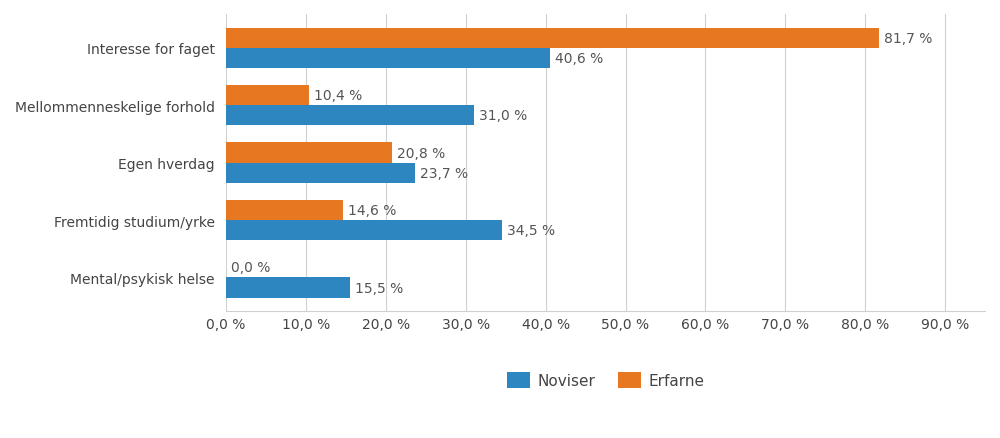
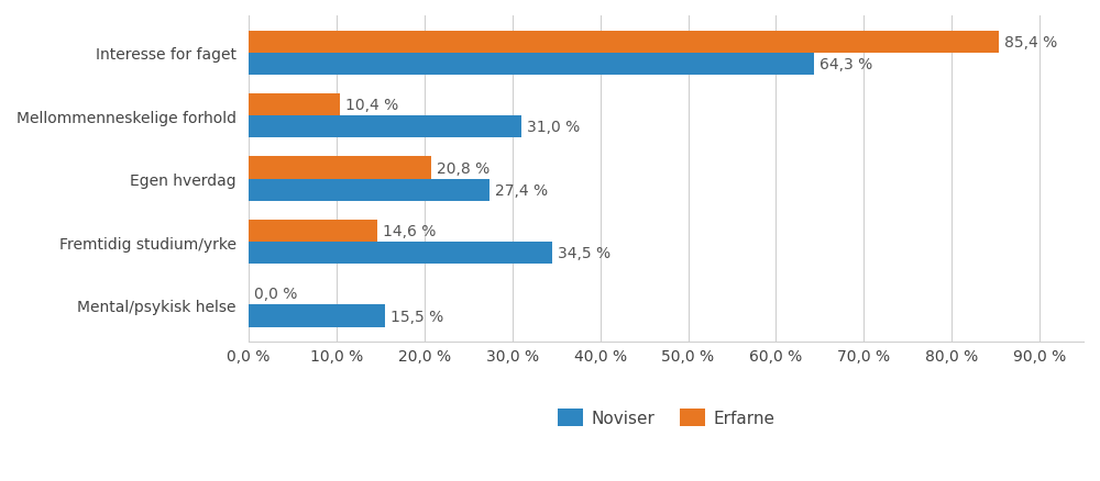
Erfarne/Interesse for faget: 81,7 -> 85,4
Noviser/Interesse for faget: 40,6 -> 64,3
Noviser/Egen hverdag: 23,7 -> 27,4
